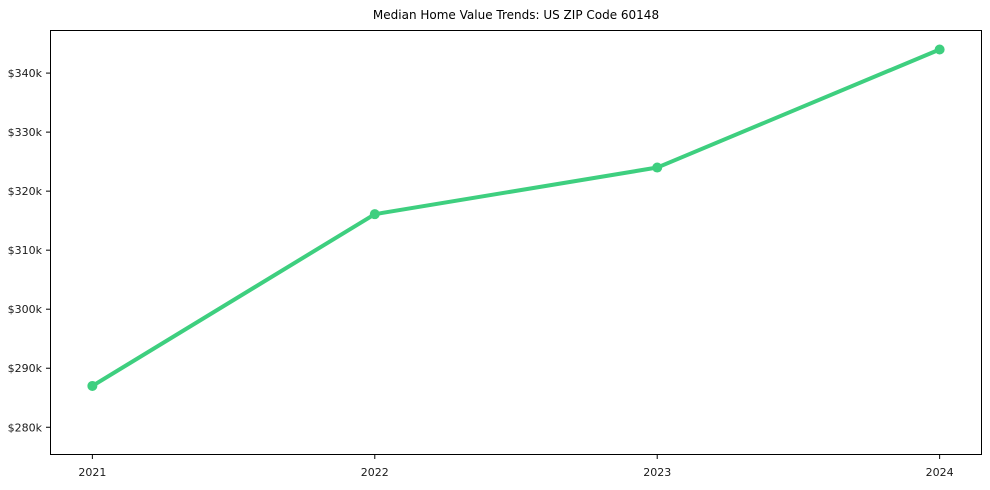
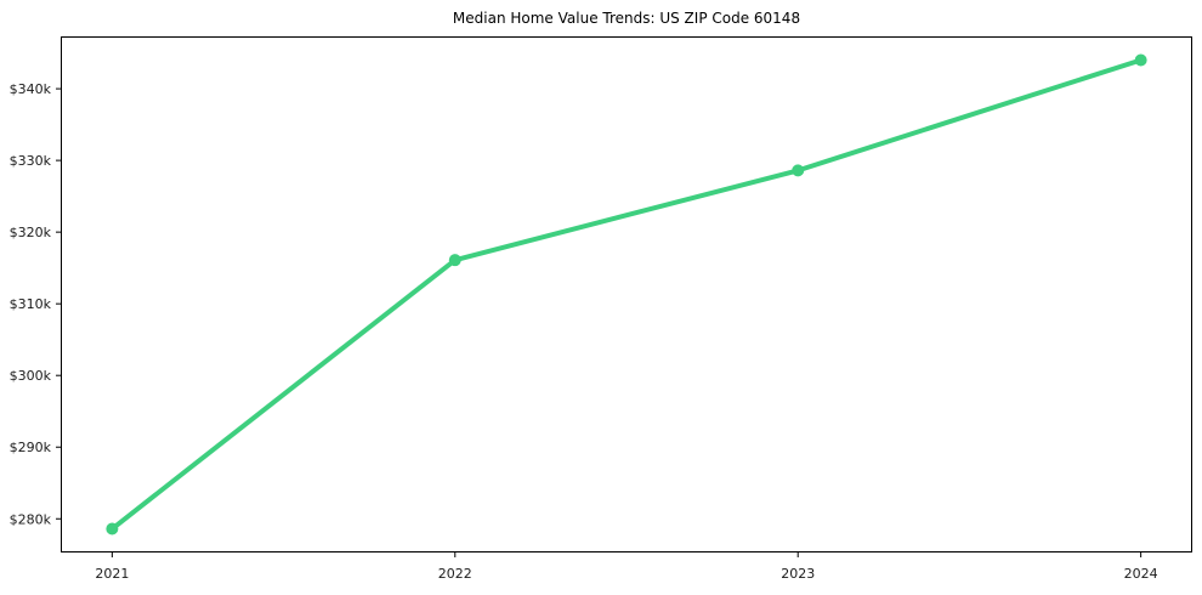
2021: $287k -> $279k
2023: $324k -> $329k
